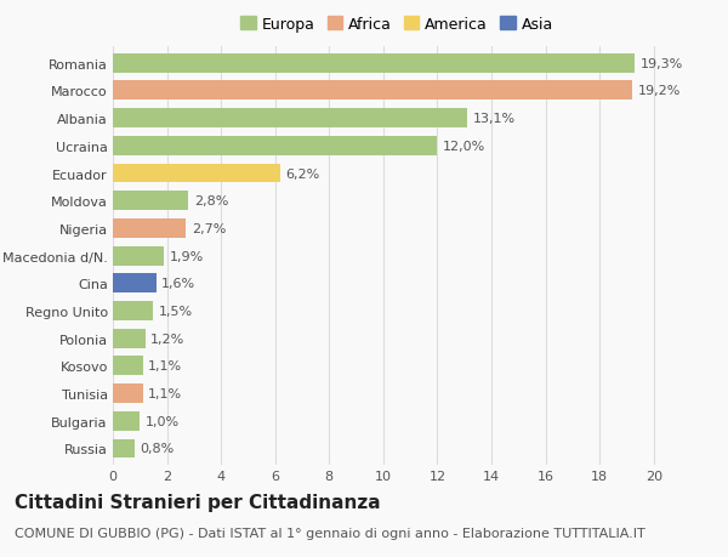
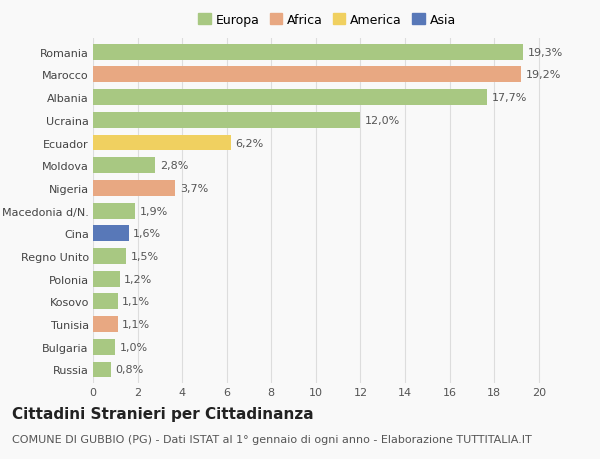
Albania: 13,1% -> 17,7%
Nigeria: 2,7% -> 3,7%
